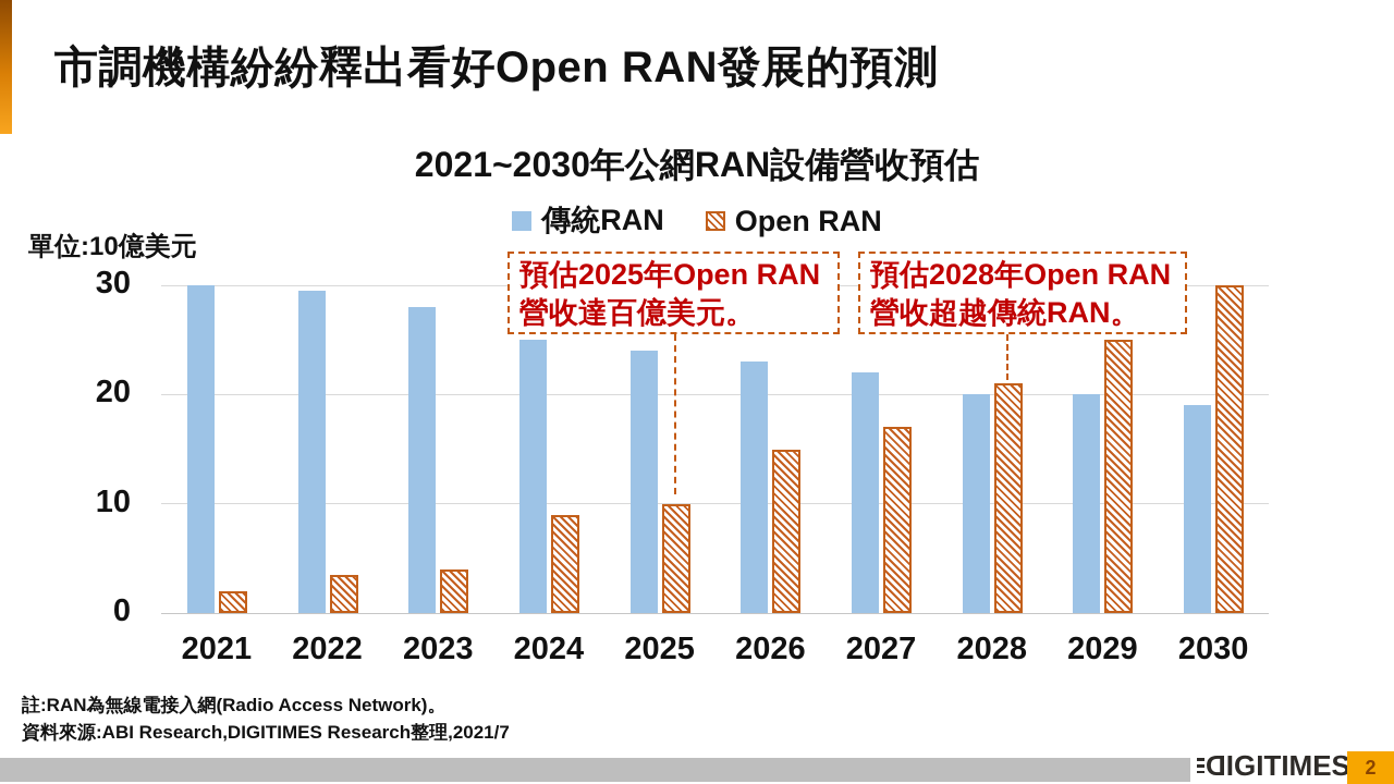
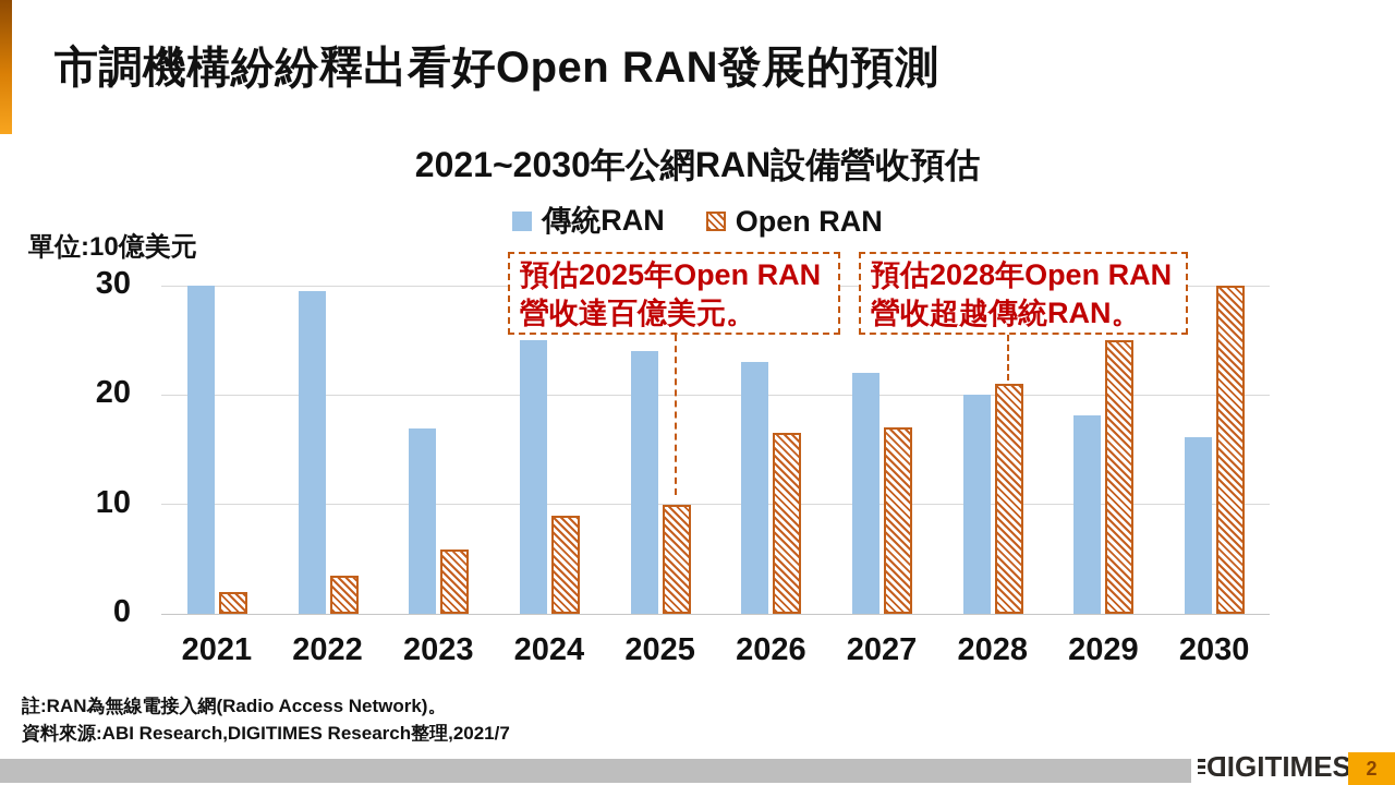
傳統RAN/2023: 28.0 -> 16.9
Open RAN/2023: 4.0 -> 5.9
Open RAN/2026: 15.0 -> 16.5
傳統RAN/2029: 20.0 -> 18.1
傳統RAN/2030: 19.0 -> 16.1
